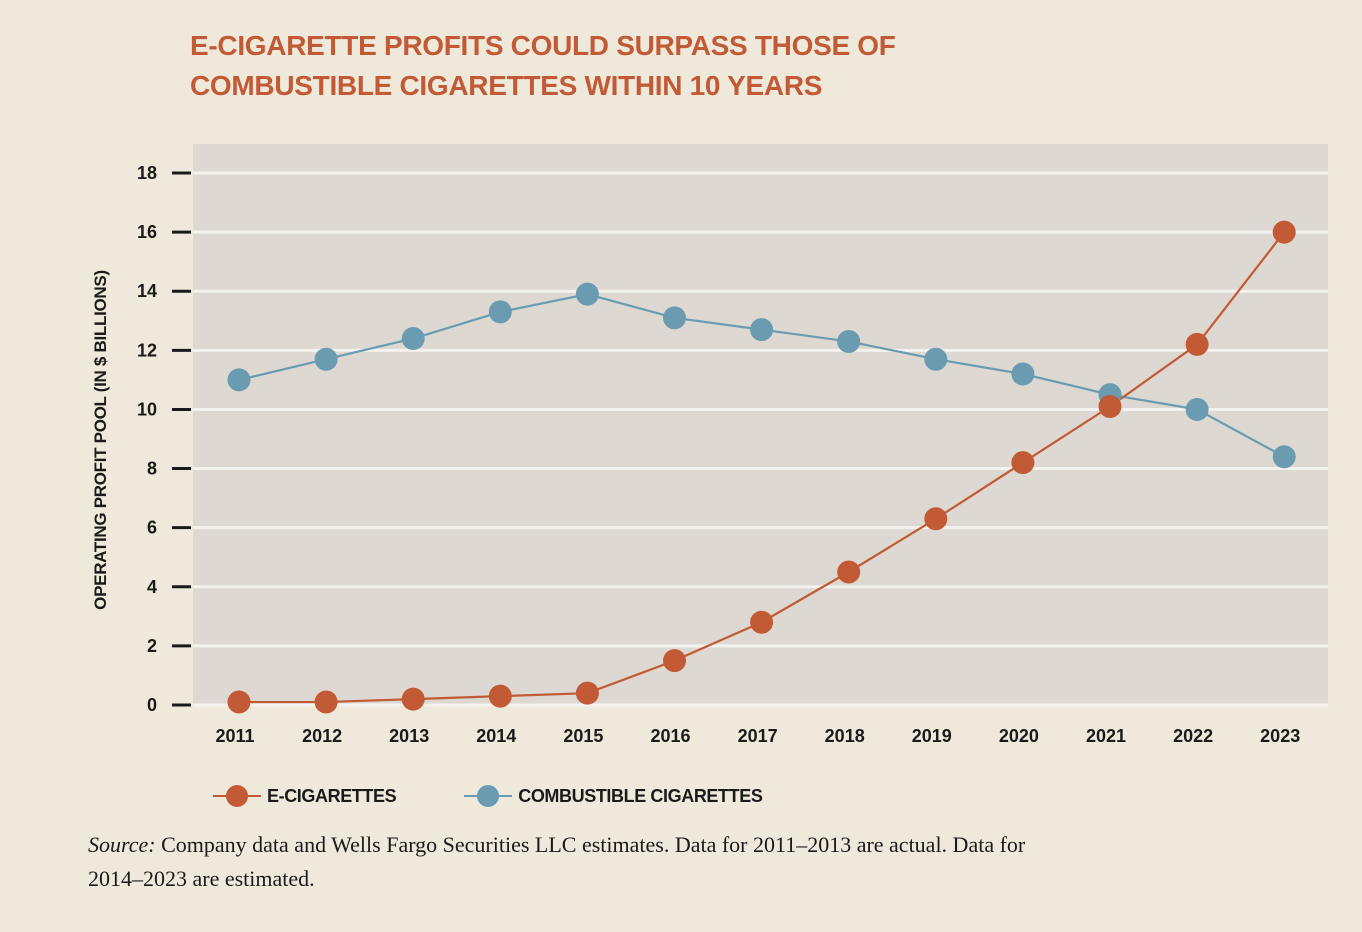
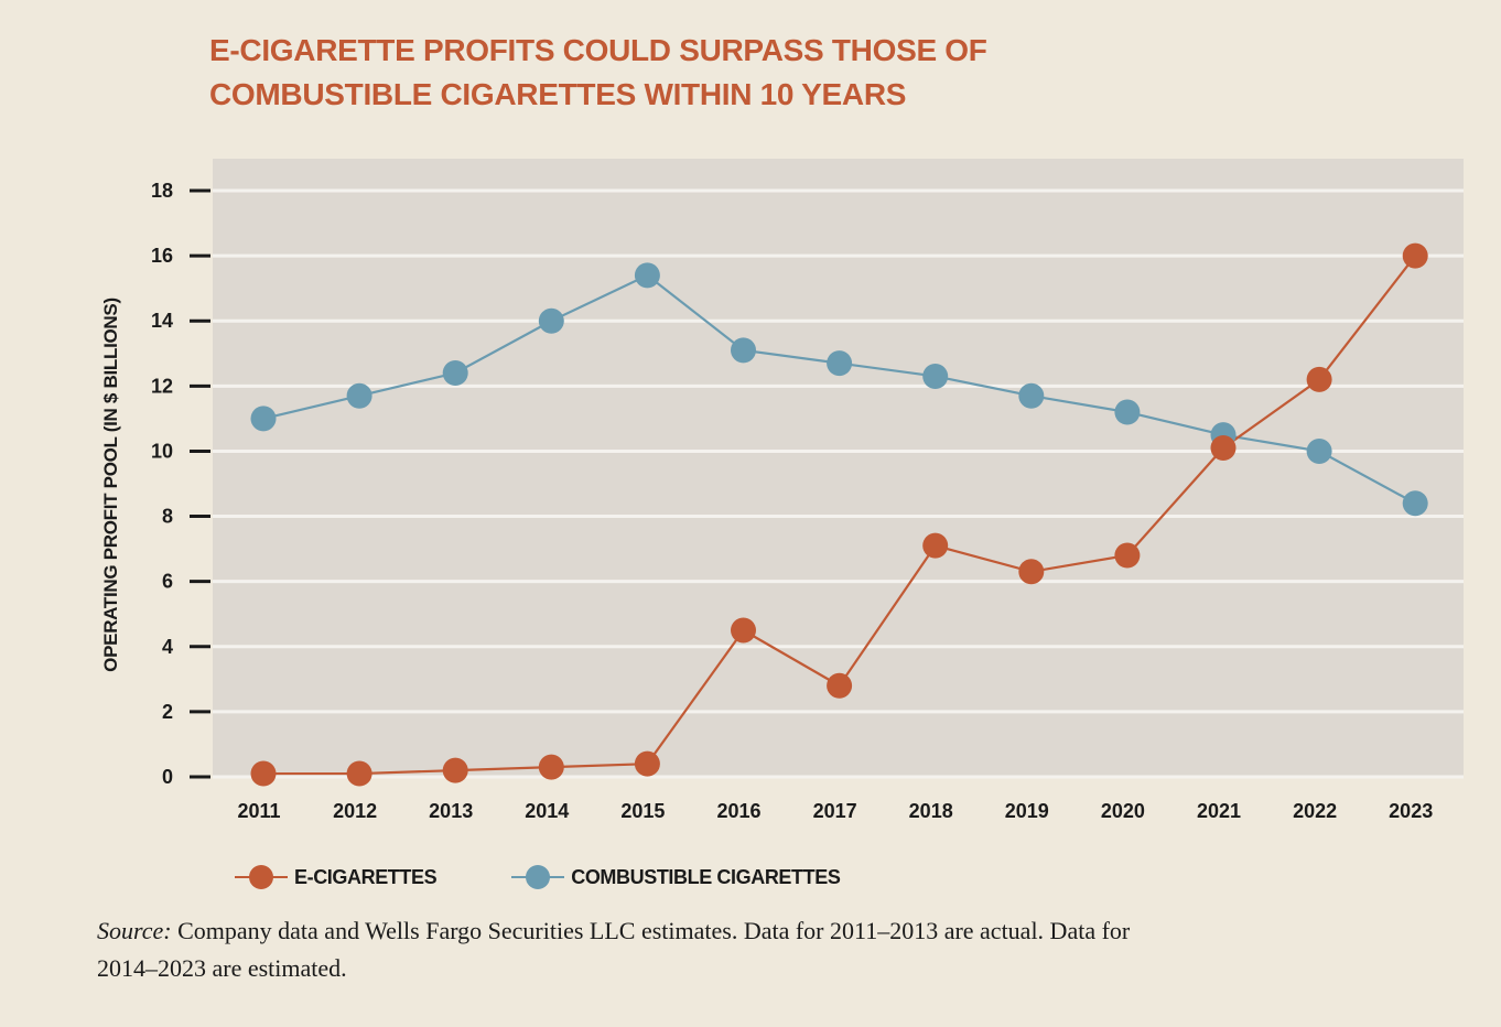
COMBUSTIBLE CIGARETTES/2014: 13.3 -> 14.0
COMBUSTIBLE CIGARETTES/2015: 13.9 -> 15.4
E-CIGARETTES/2016: 1.5 -> 4.5
E-CIGARETTES/2018: 4.5 -> 7.1
E-CIGARETTES/2020: 8.2 -> 6.8
